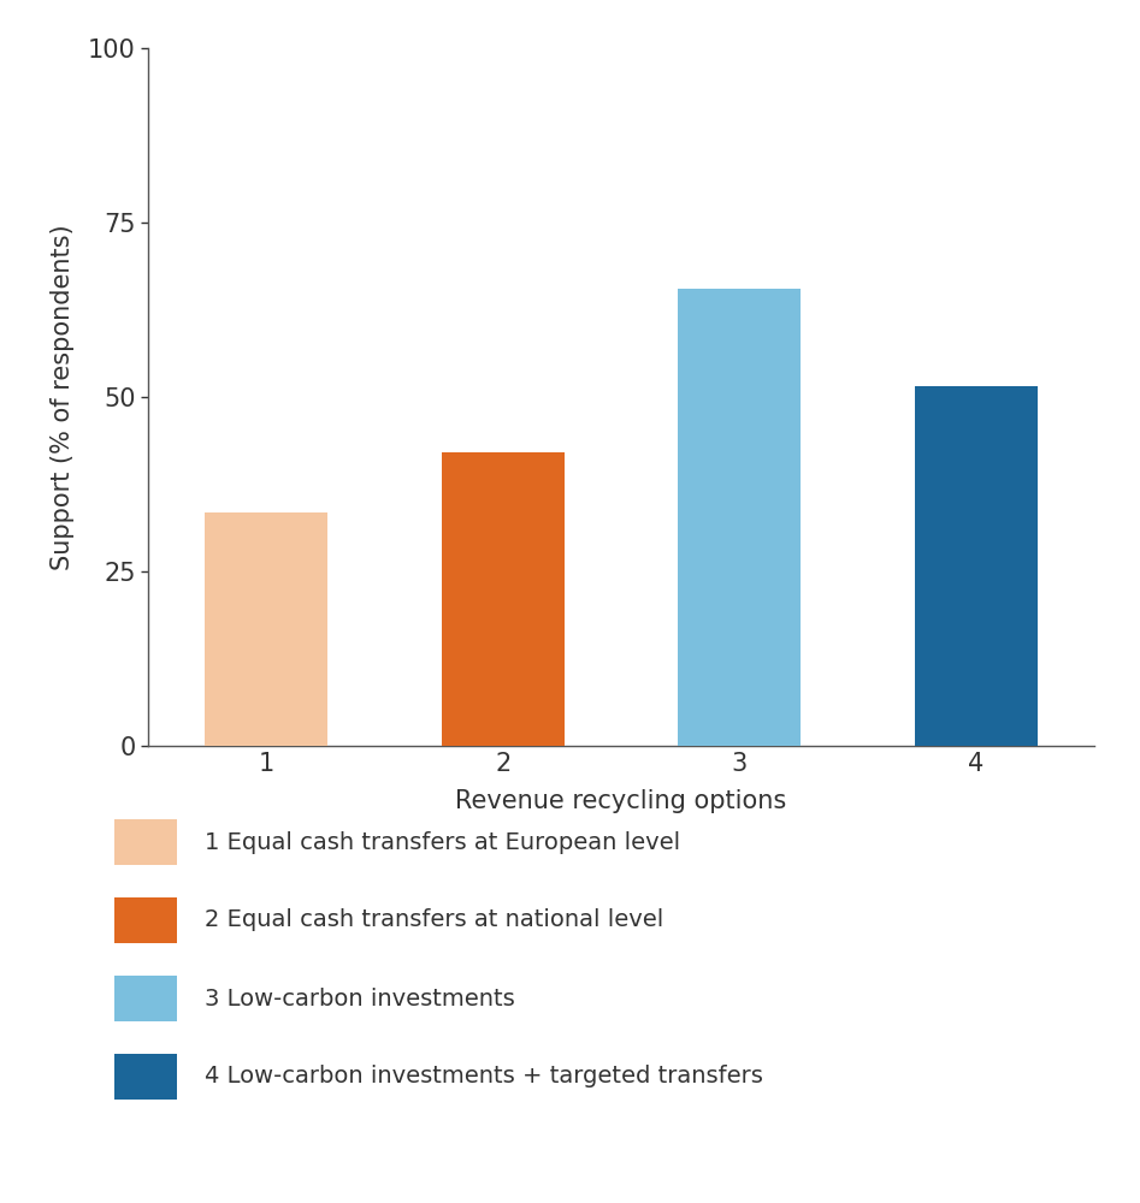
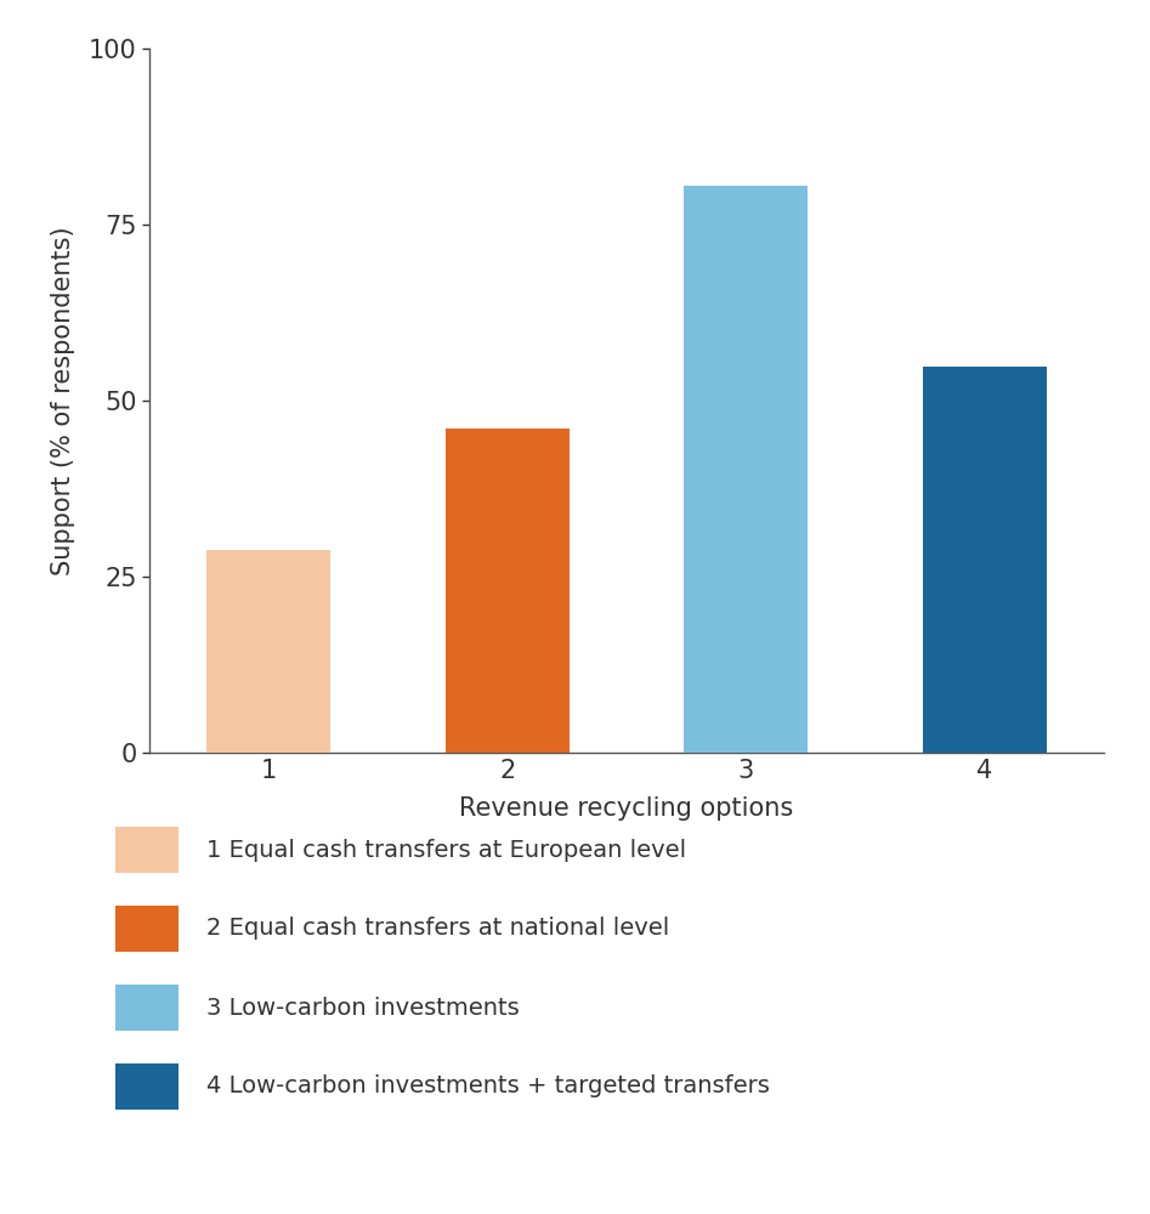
1: 33.5 -> 28.8
2: 42.0 -> 46.0
3: 65.5 -> 80.6
4: 51.5 -> 54.8
